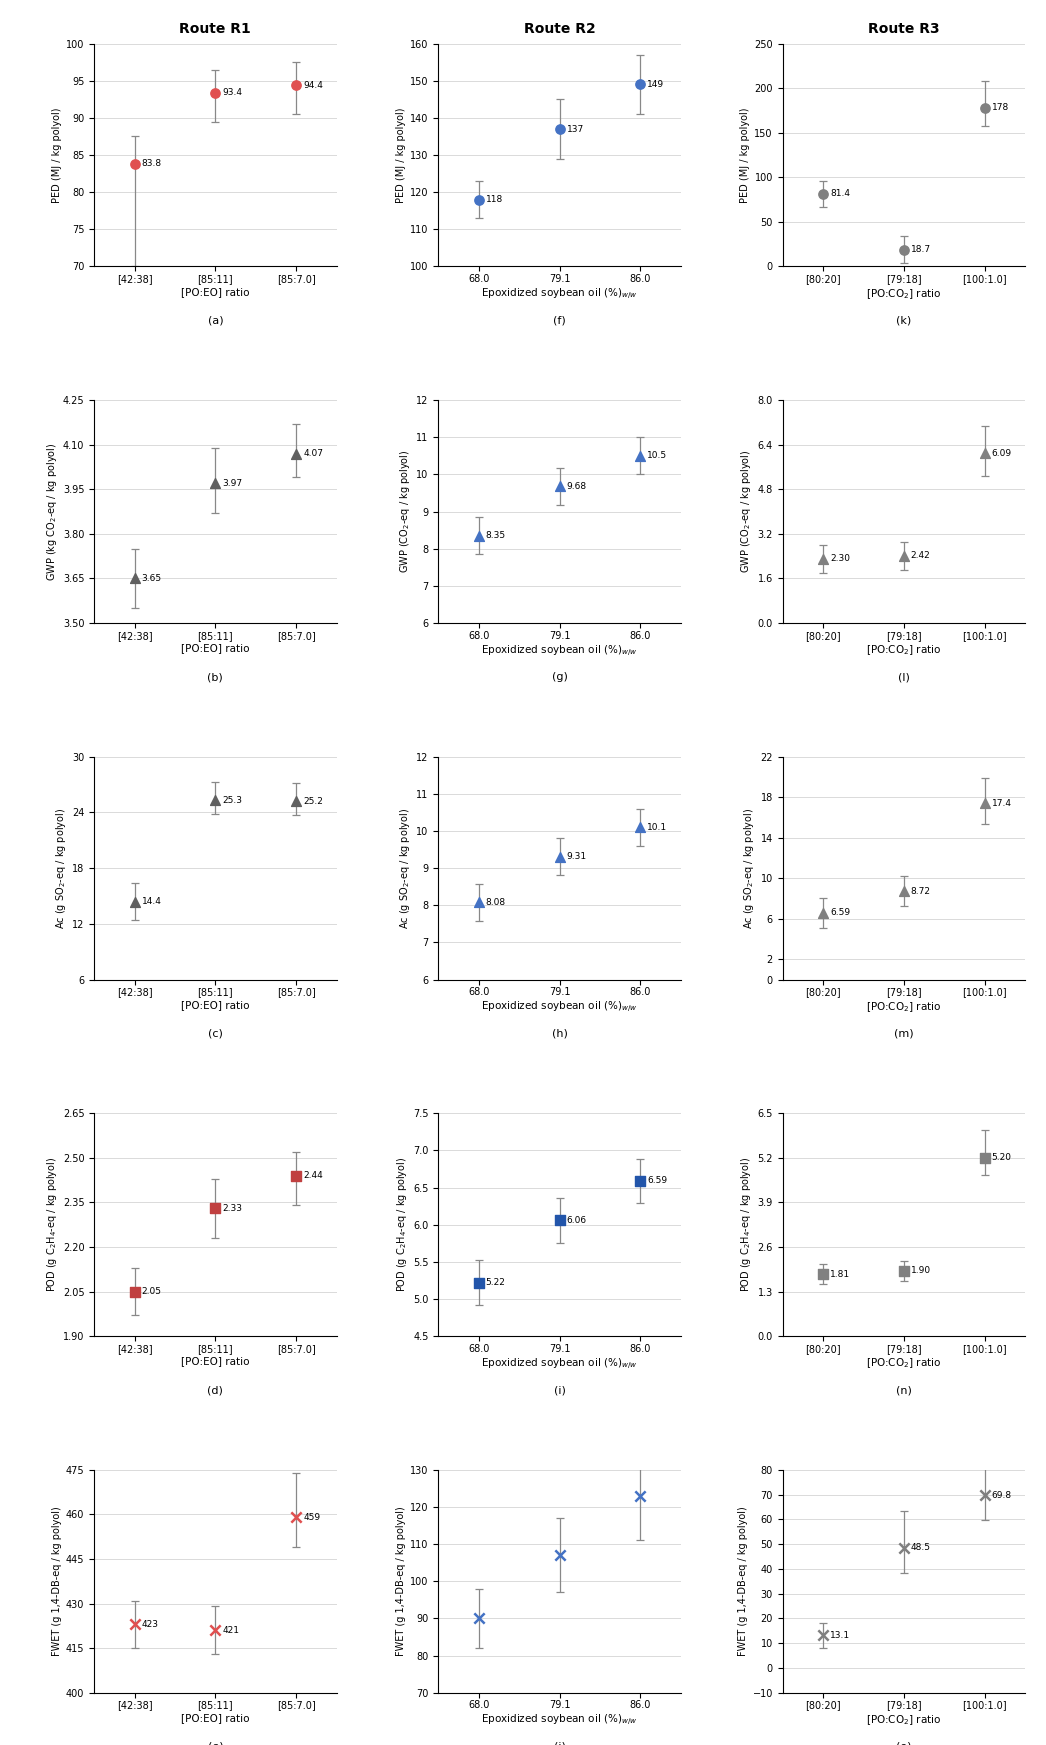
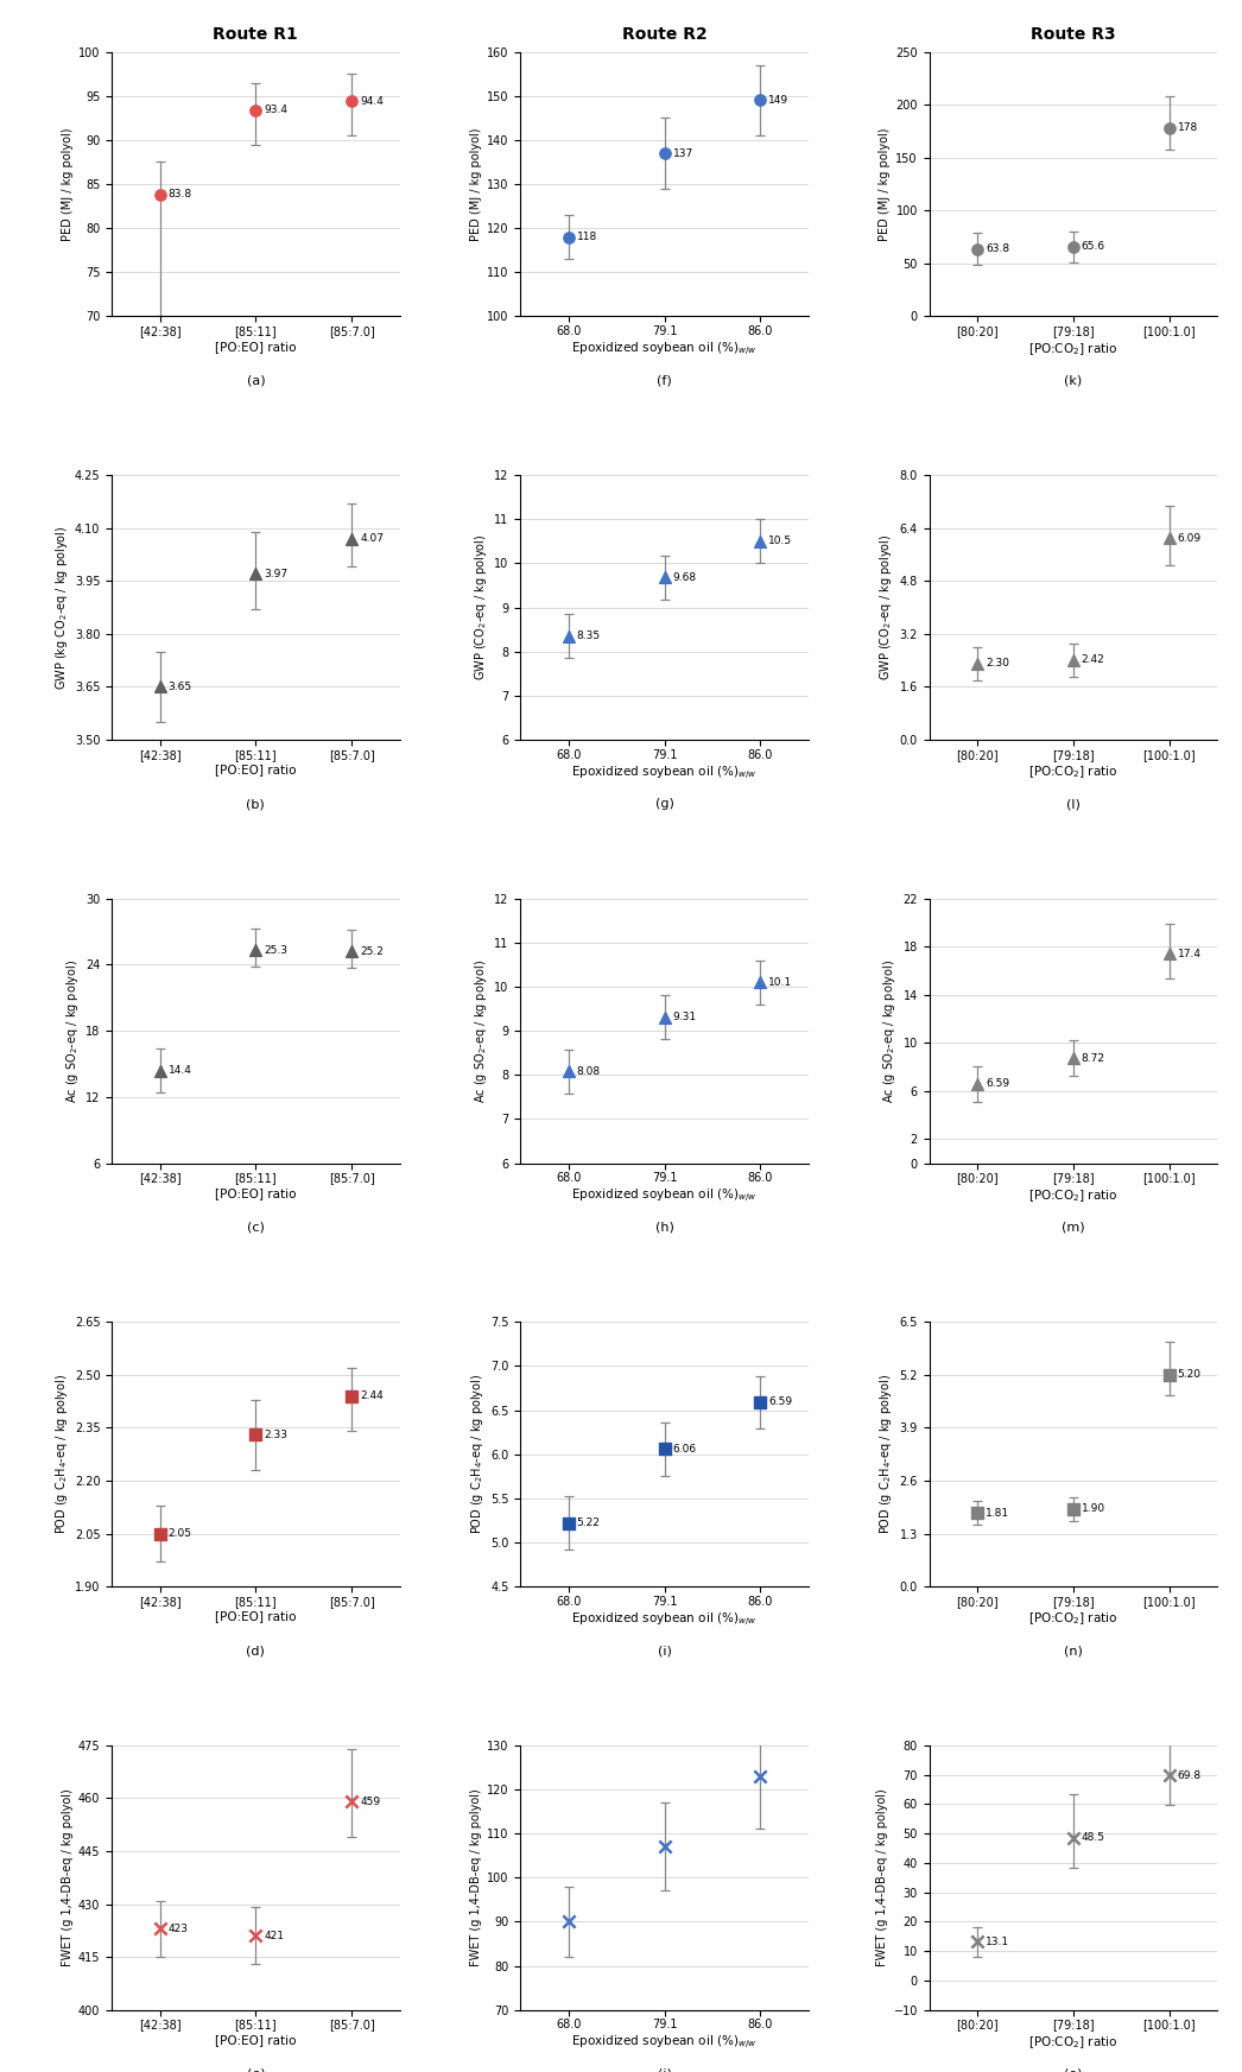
Route R3/[80:20]: 81.4 -> 63.8
Route R3/[79:18]: 18.7 -> 65.6
